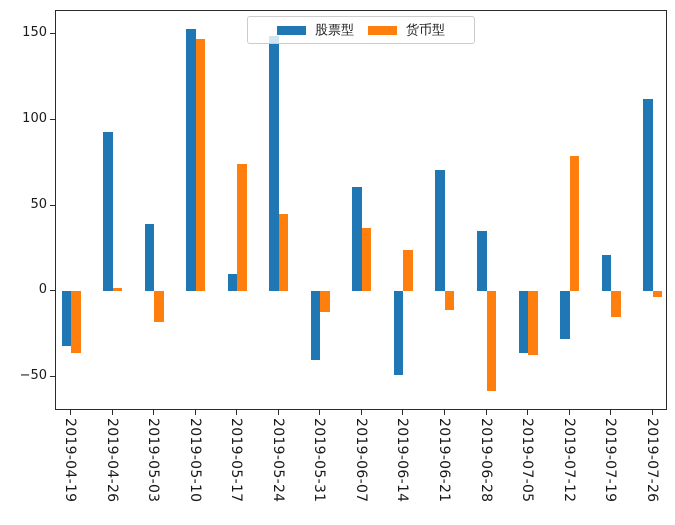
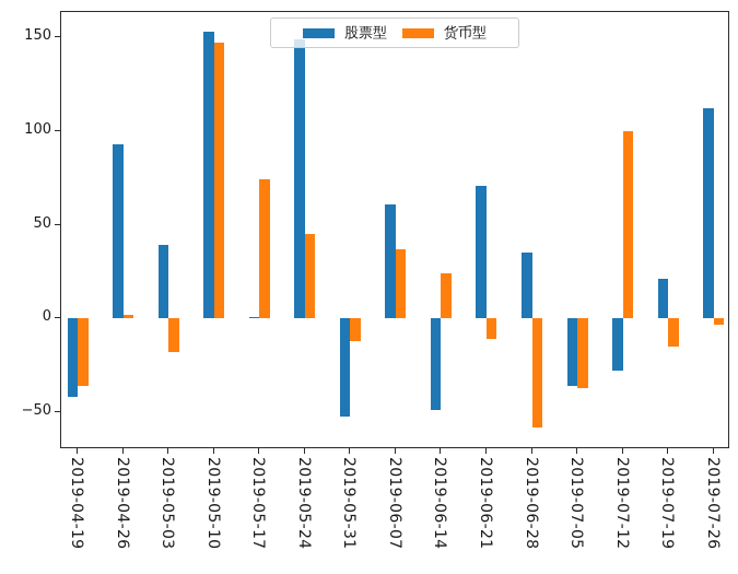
股票型/2019-04-19: -32 -> -42
股票型/2019-05-17: 10 -> 1
股票型/2019-05-31: -40 -> -52
货币型/2019-07-12: 79 -> 100
